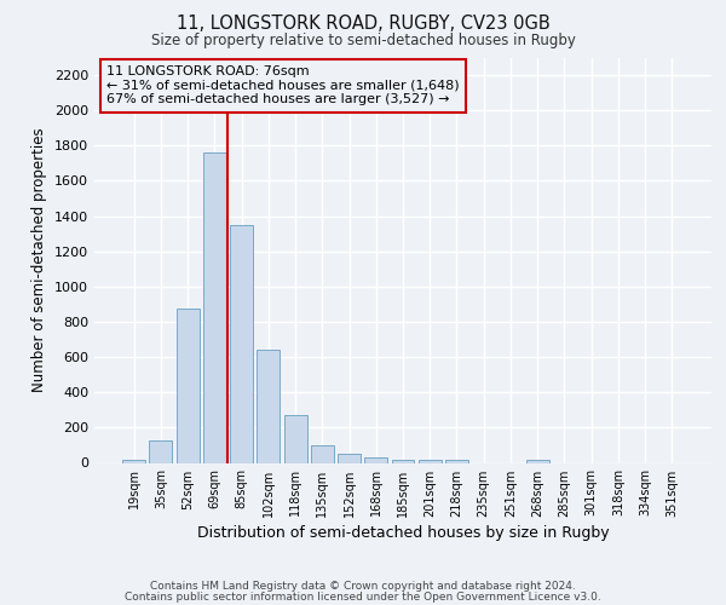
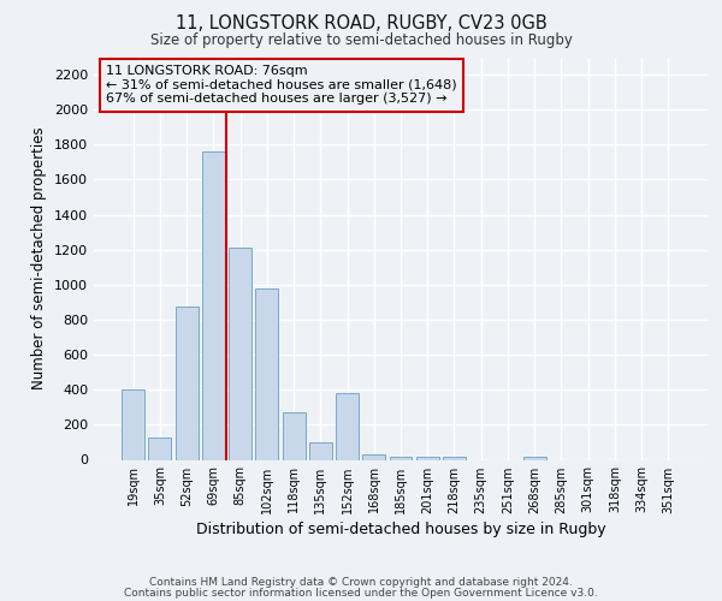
19sqm: 20 -> 400
85sqm: 1350 -> 1210
102sqm: 640 -> 980
152sqm: 50 -> 380
